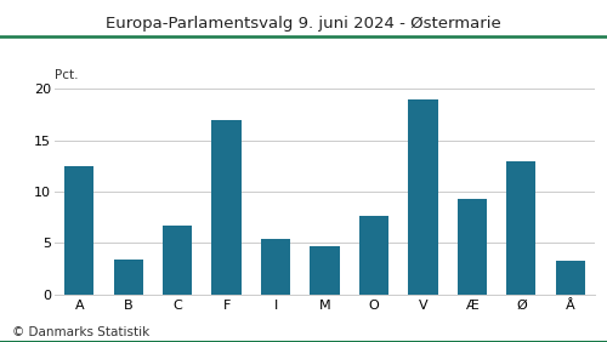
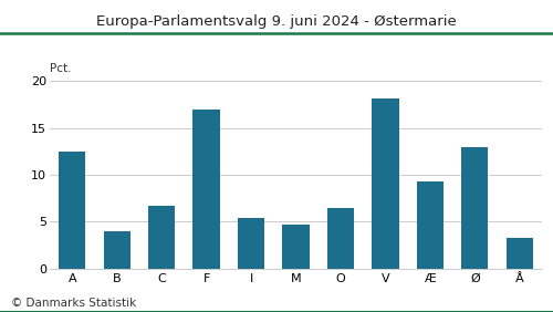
B: 3.4 -> 4.0
O: 7.6 -> 6.4
V: 19.0 -> 18.2
